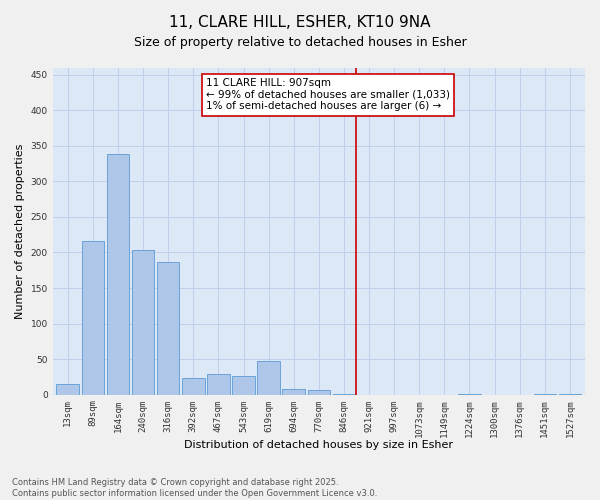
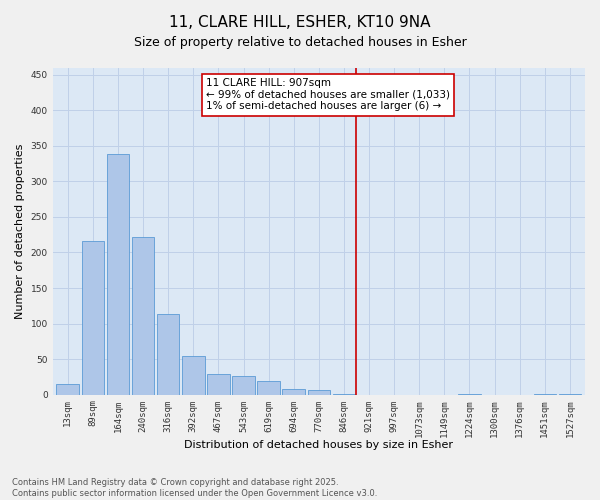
240sqm: 204 -> 222
316sqm: 186 -> 113
392sqm: 24 -> 55
619sqm: 48 -> 20
